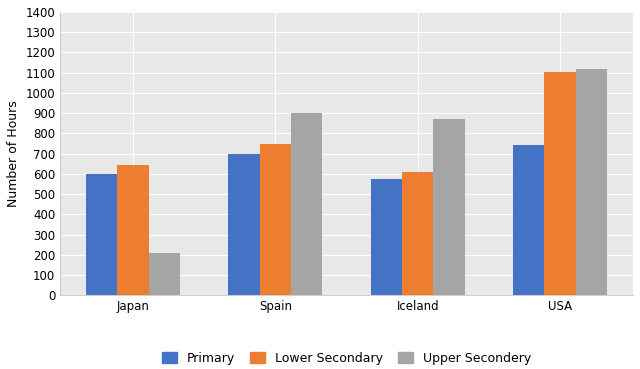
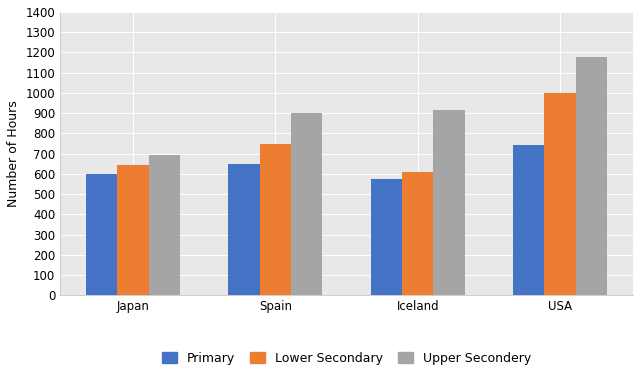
Upper Secondery/Japan: 210 -> 695
Primary/Spain: 700 -> 650
Upper Secondery/Iceland: 870 -> 915
Lower Secondary/USA: 1105 -> 1000
Upper Secondery/USA: 1120 -> 1175
